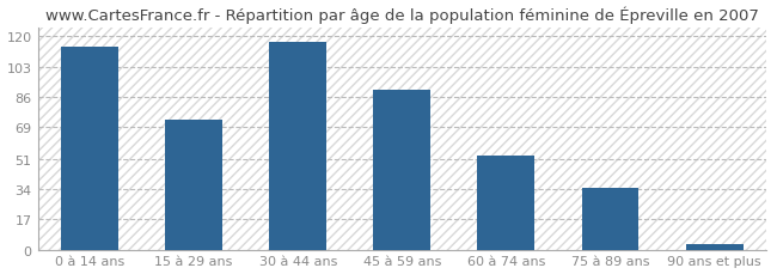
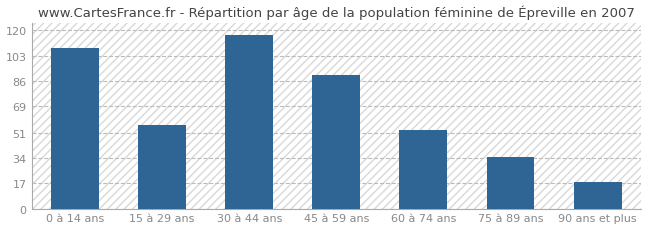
0 à 14 ans: 114 -> 108
15 à 29 ans: 73 -> 56
90 ans et plus: 3 -> 18
